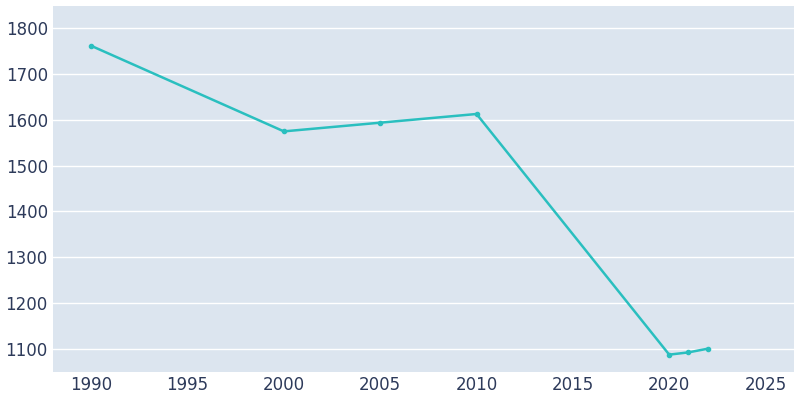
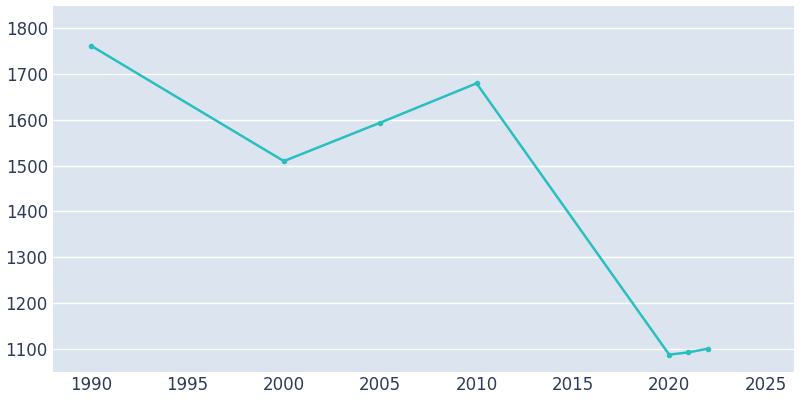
2000: 1575 -> 1510
2010: 1613 -> 1680
